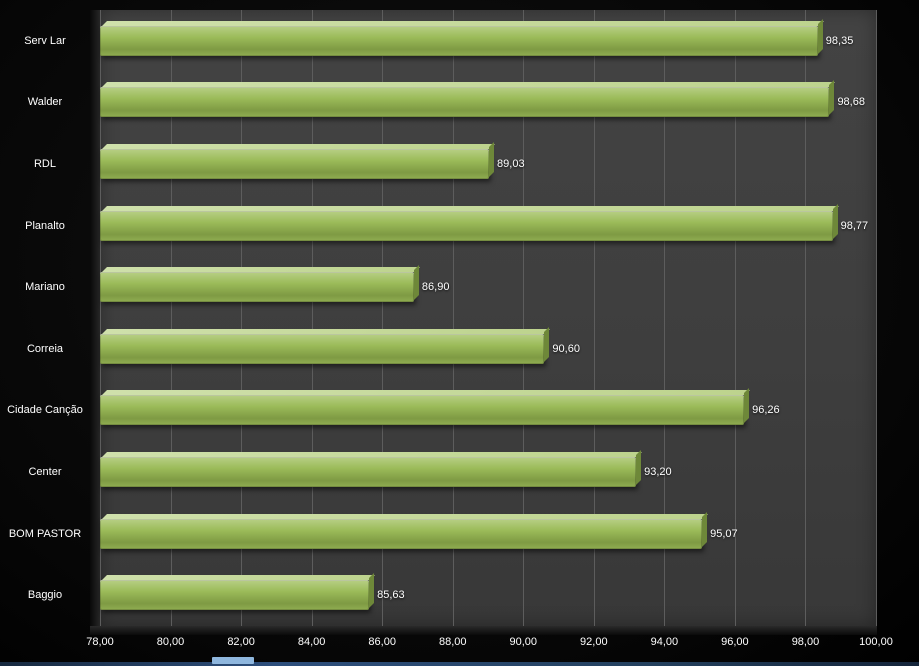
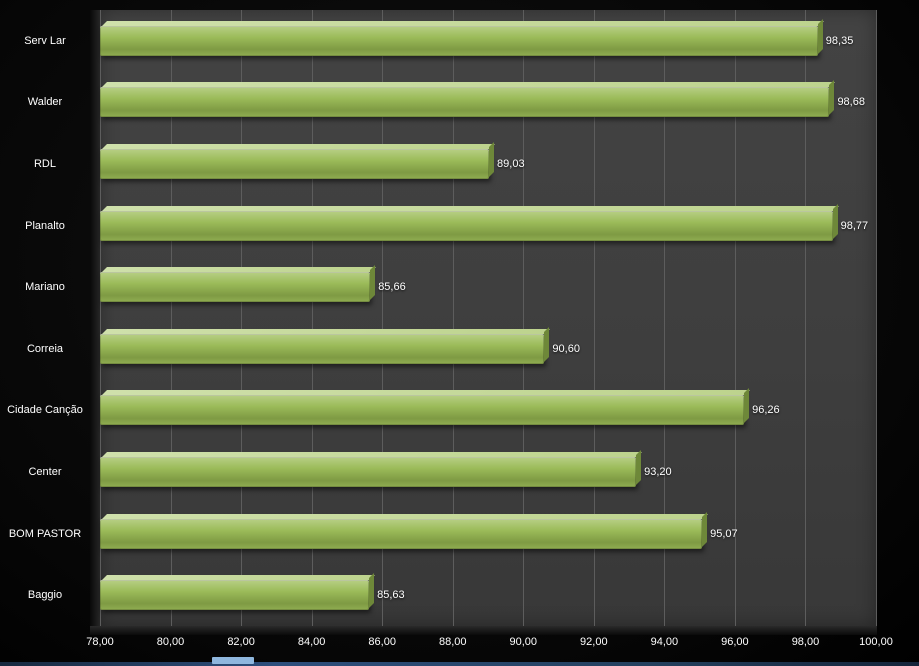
Mariano: 86,90 -> 85,66
